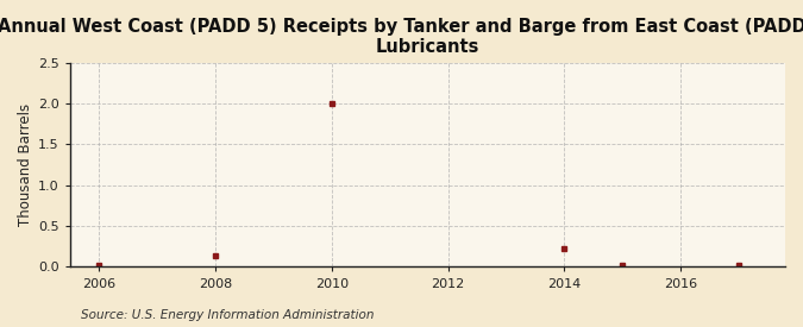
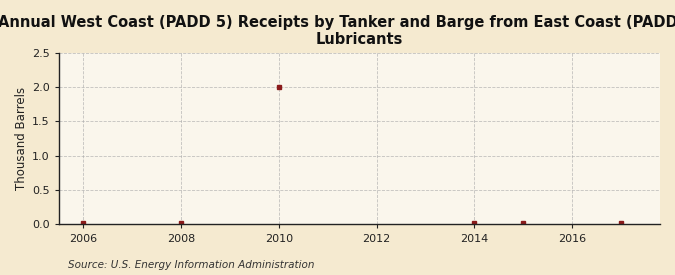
2008: 0.14 -> 0.02
2014: 0.22 -> 0.02
